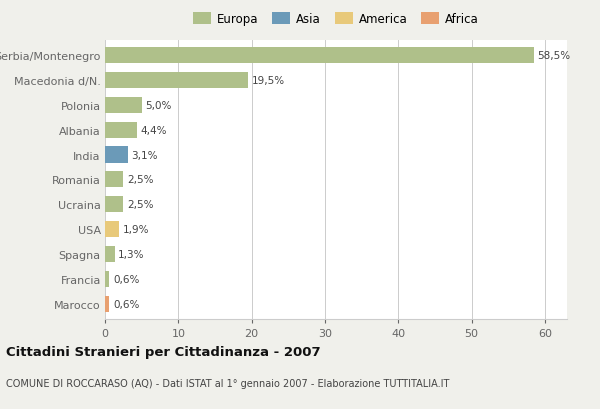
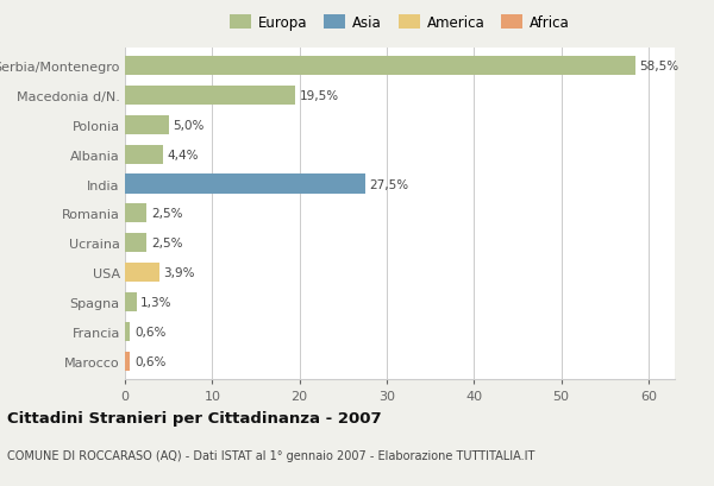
India: 3,1% -> 27,5%
USA: 1,9% -> 3,9%
